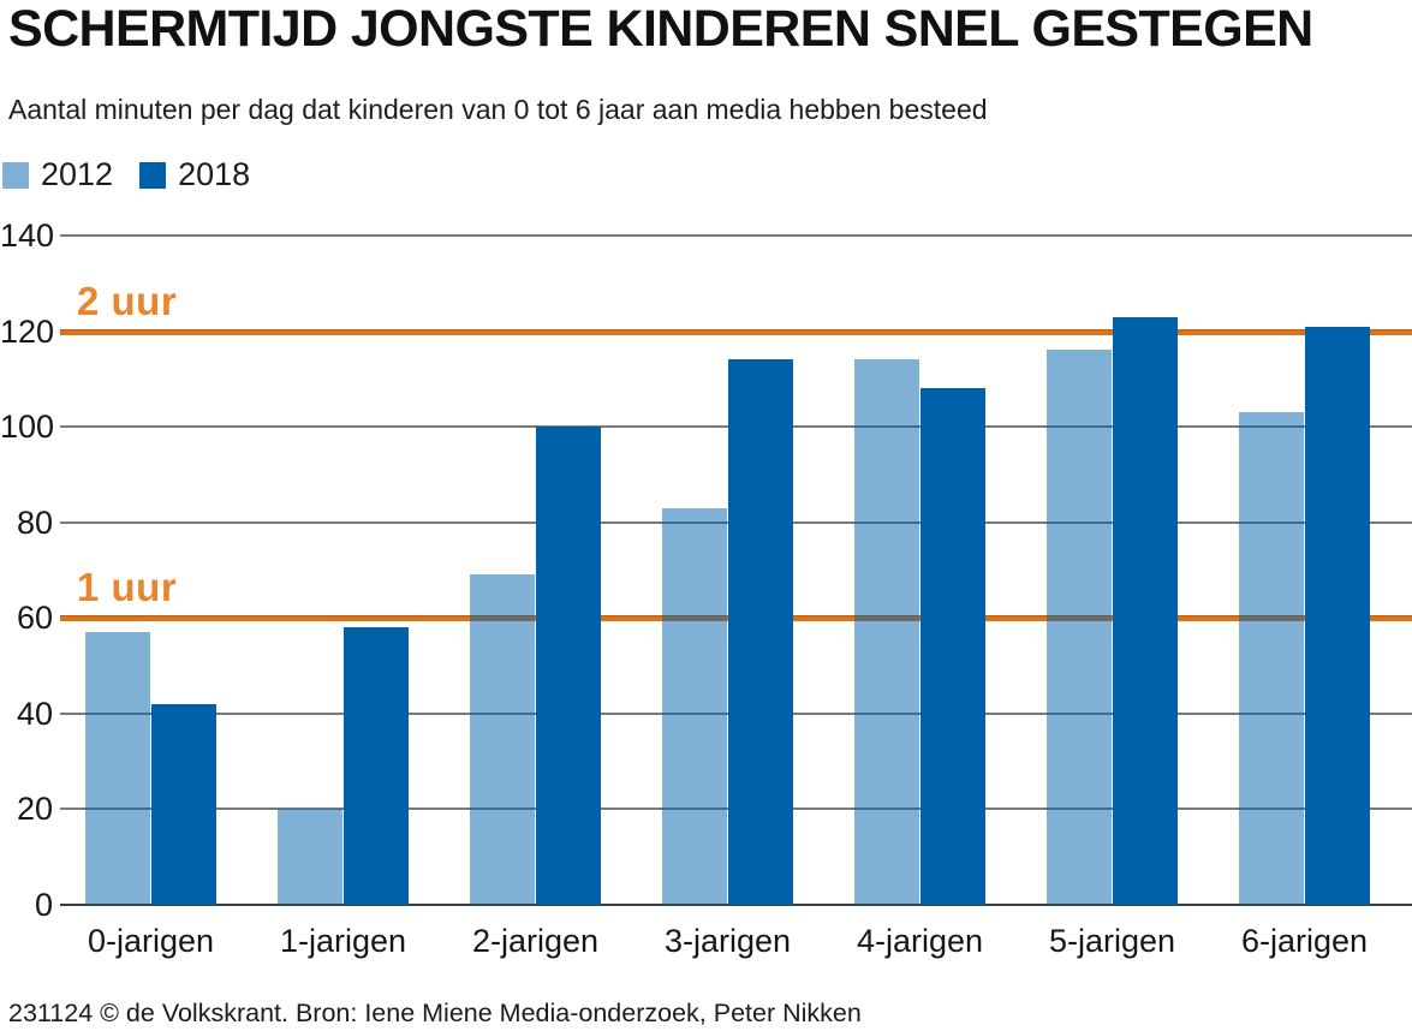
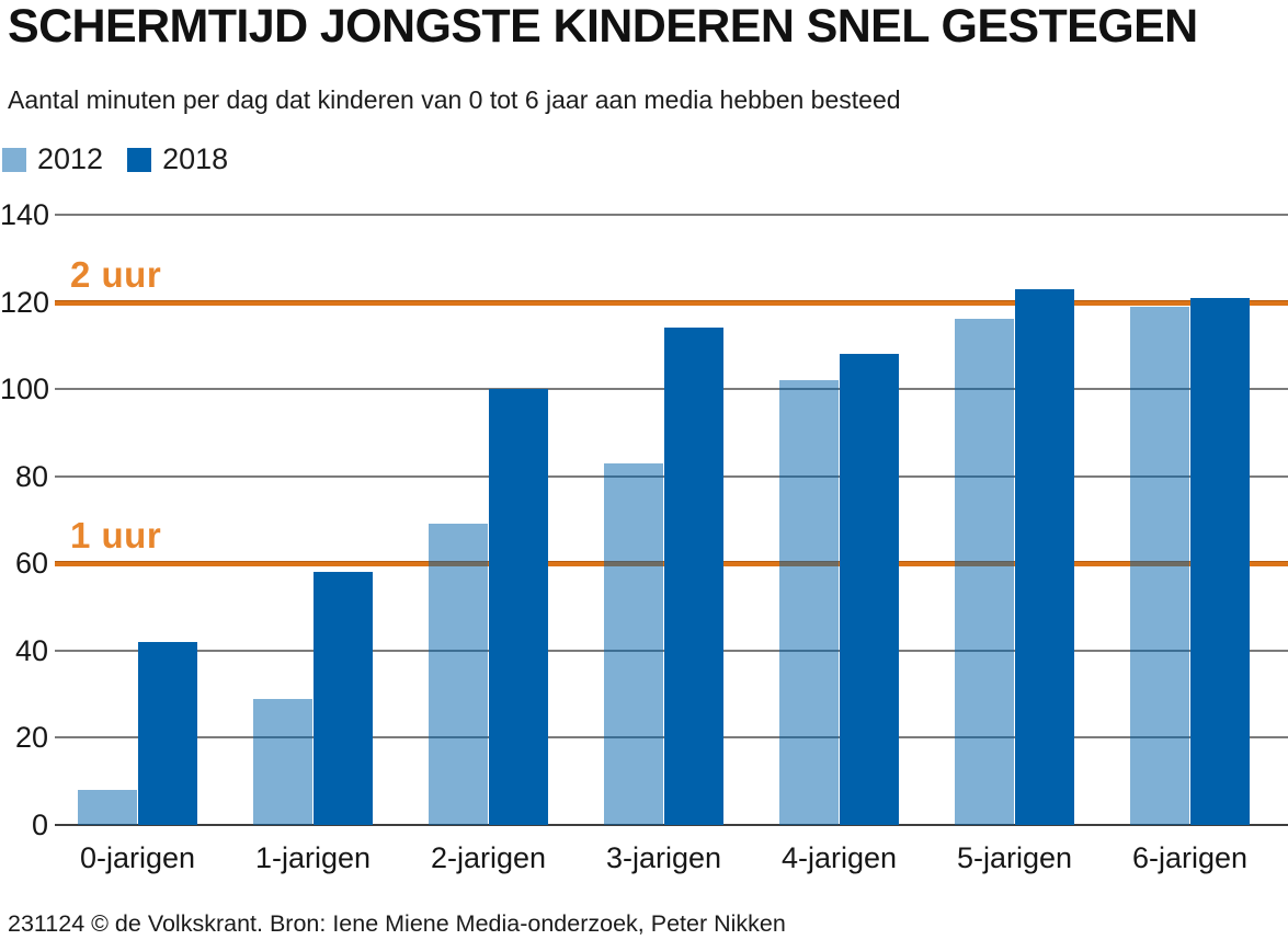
2012/0-jarigen: 57 -> 8
2012/1-jarigen: 20 -> 29
2012/4-jarigen: 114 -> 102
2012/6-jarigen: 103 -> 119
